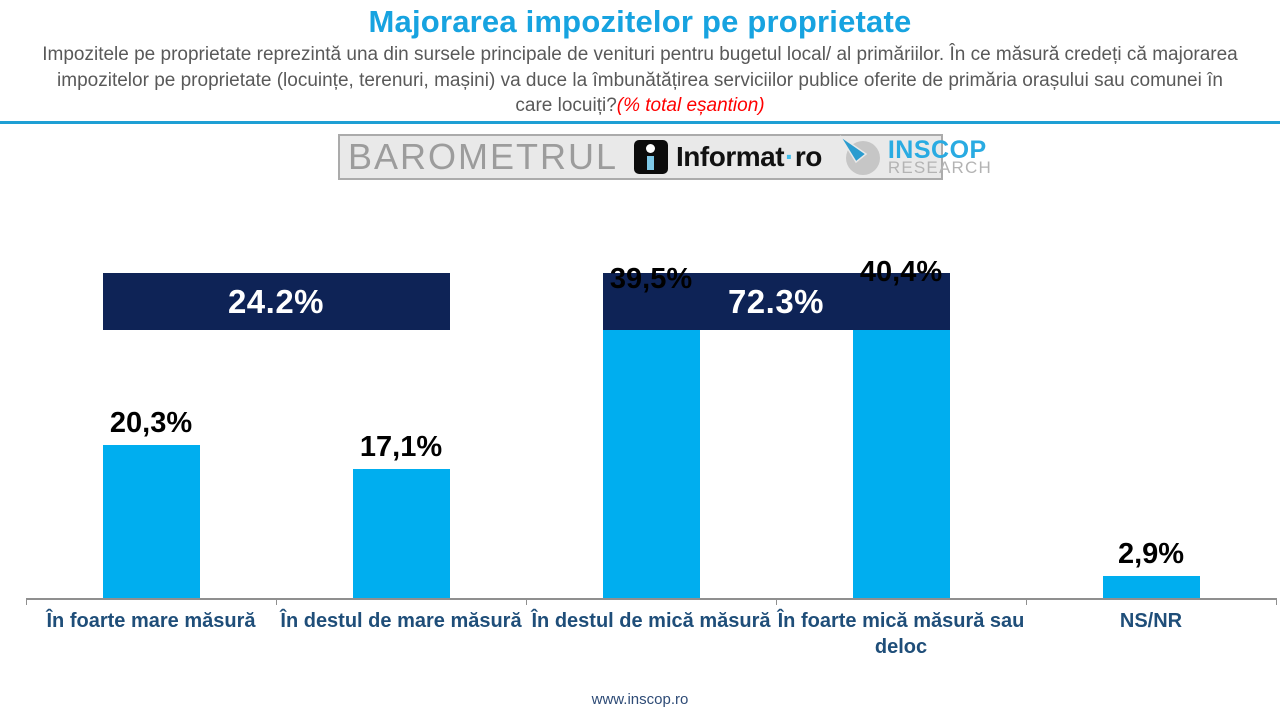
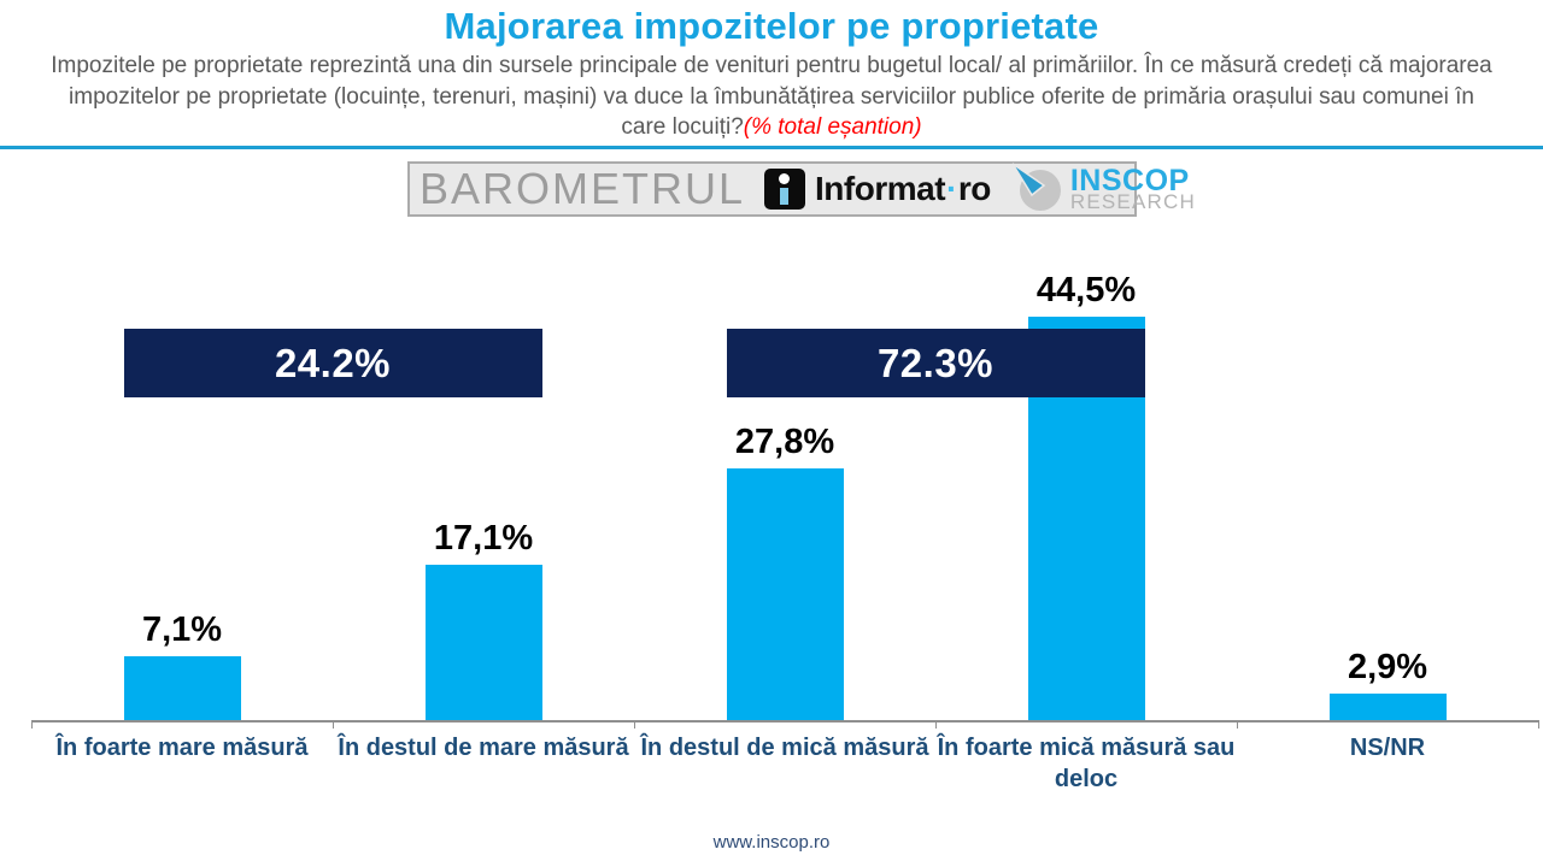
În foarte mare măsură: 20,3% -> 7,1%
În destul de mică măsură: 39,5% -> 27,8%
În foarte mică măsură sau deloc: 40,4% -> 44,5%
